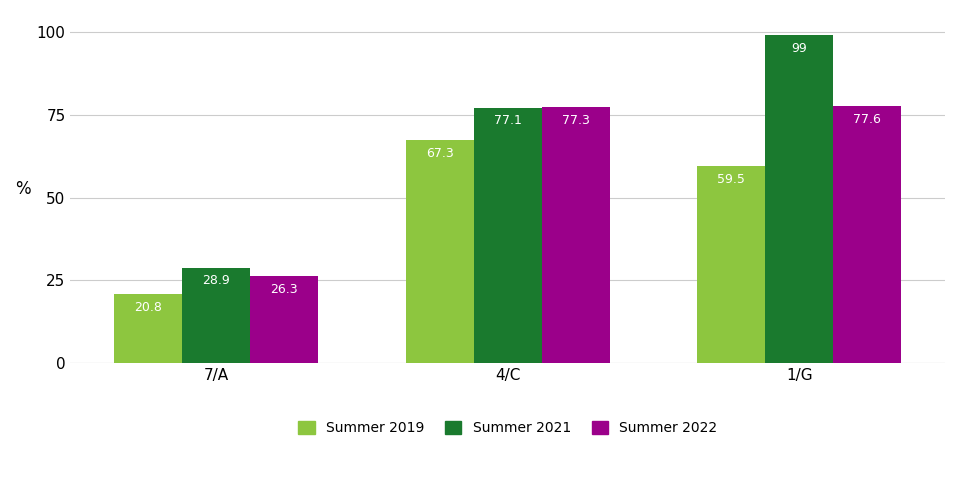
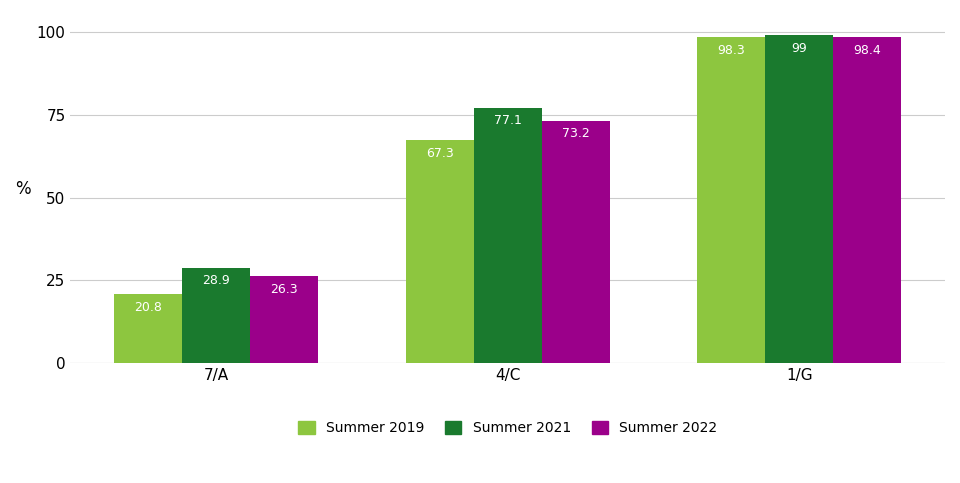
Summer 2022/4/C: 77.3 -> 73.2
Summer 2019/1/G: 59.5 -> 98.3
Summer 2022/1/G: 77.6 -> 98.4
